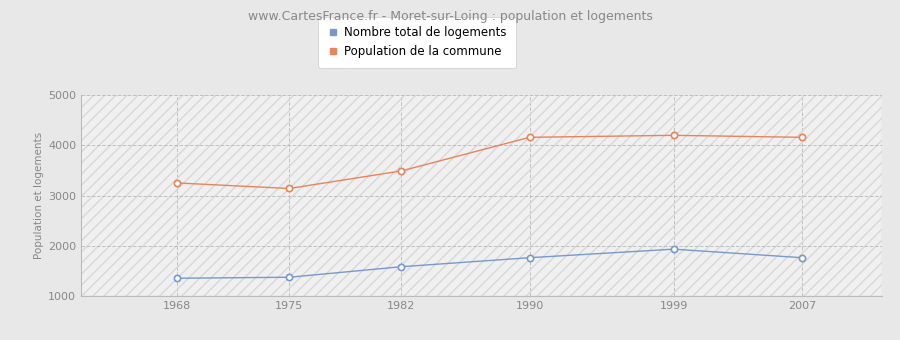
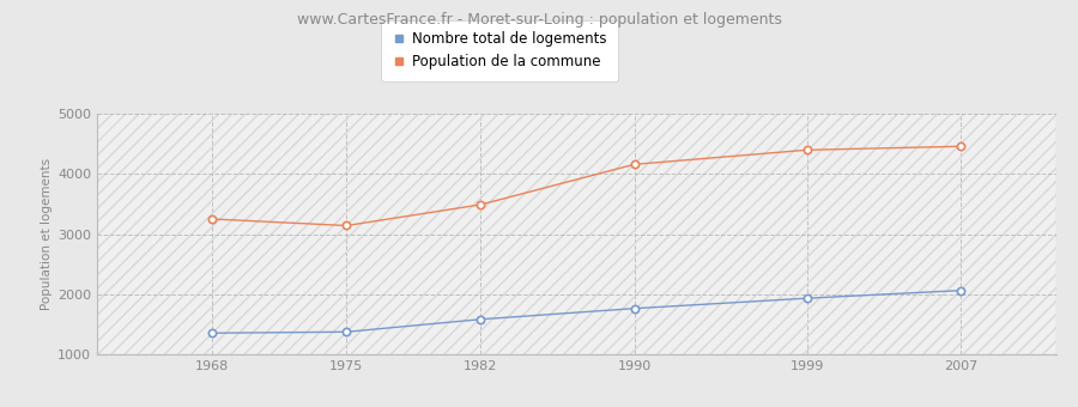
Population de la commune/1999: 4200 -> 4400
Nombre total de logements/2007: 1760 -> 2060
Population de la commune/2007: 4160 -> 4460
